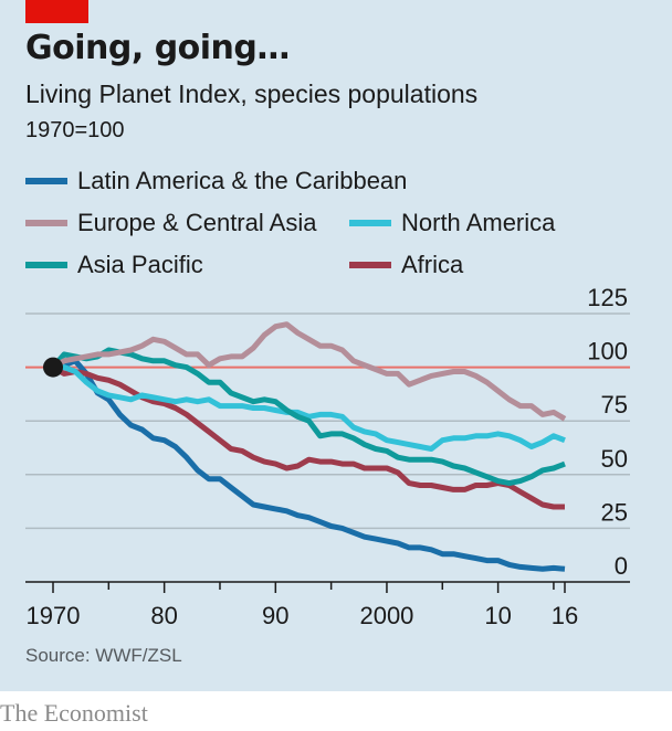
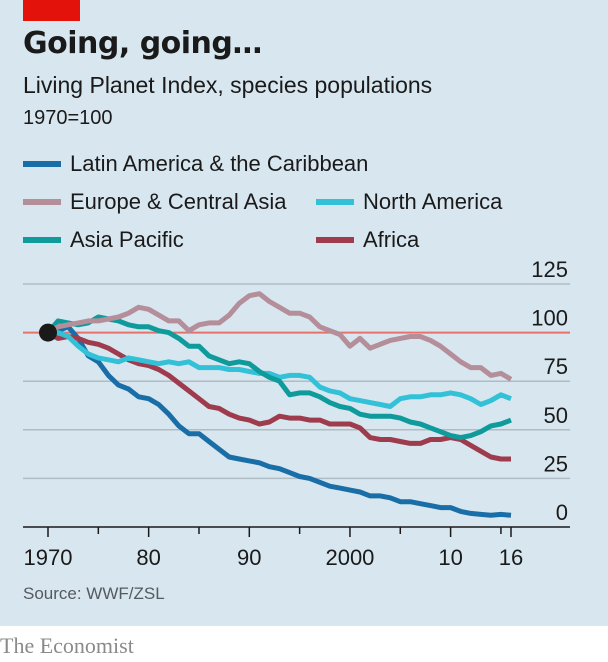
Europe & Central Asia/2000: 97 -> 93
